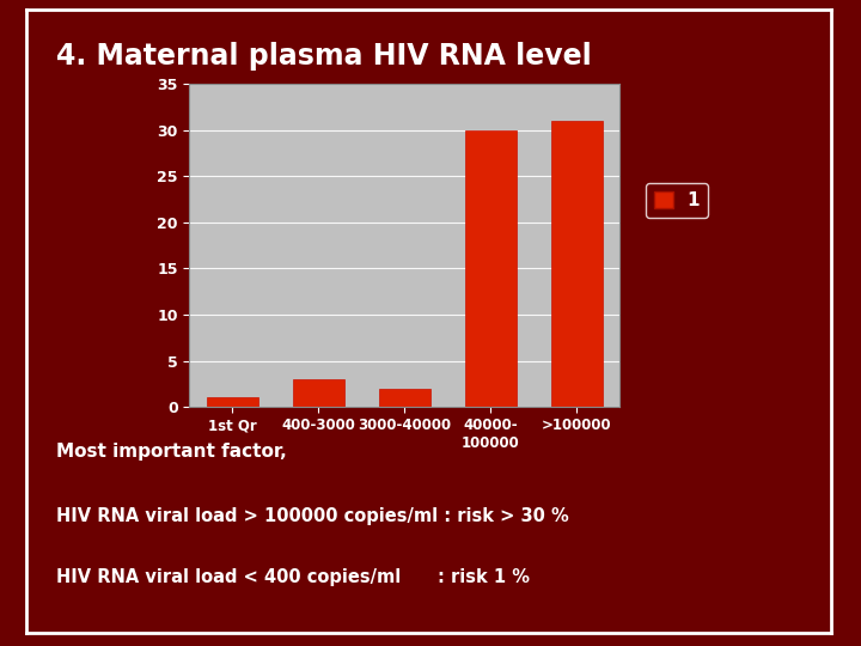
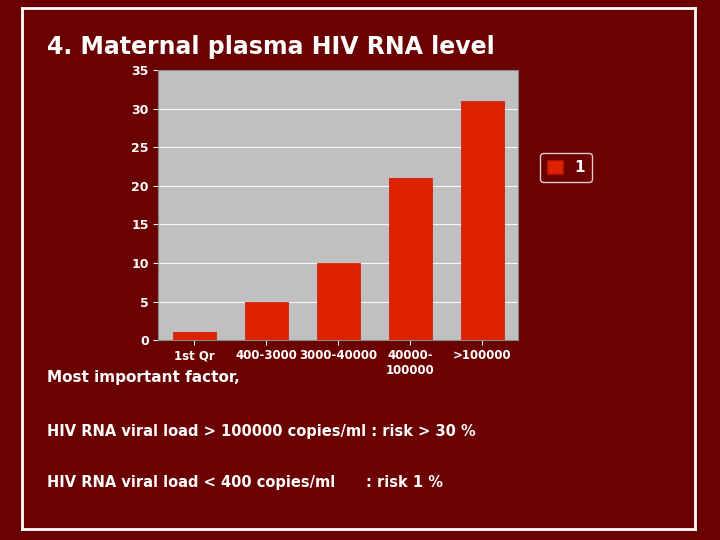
400-3000: 3 -> 5
3000-40000: 2 -> 10
40000- 100000: 30 -> 21
